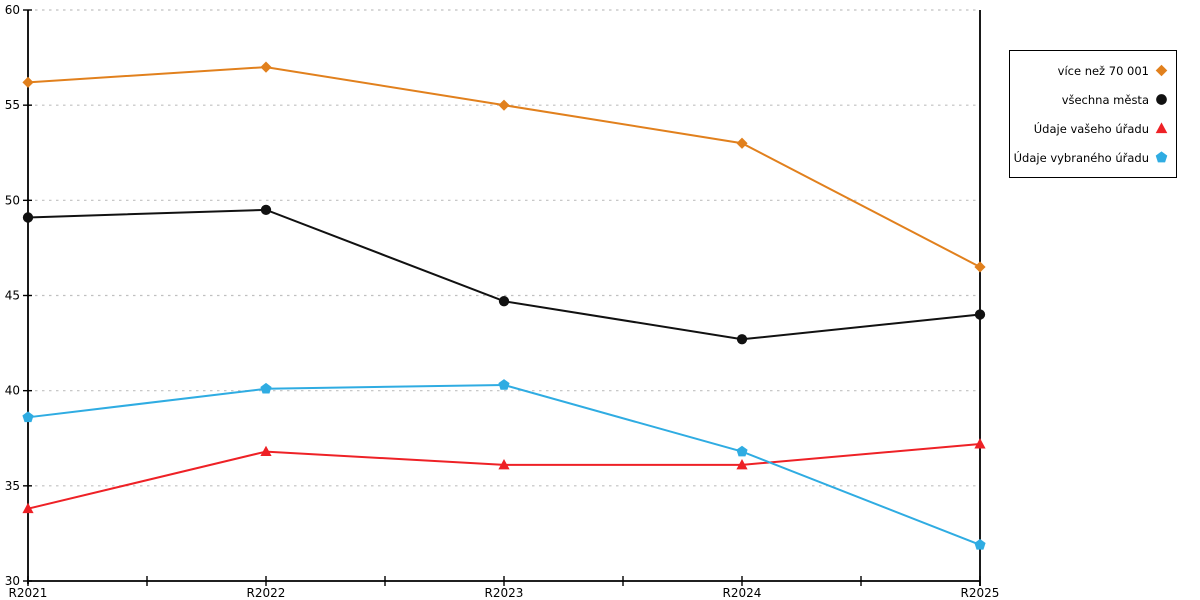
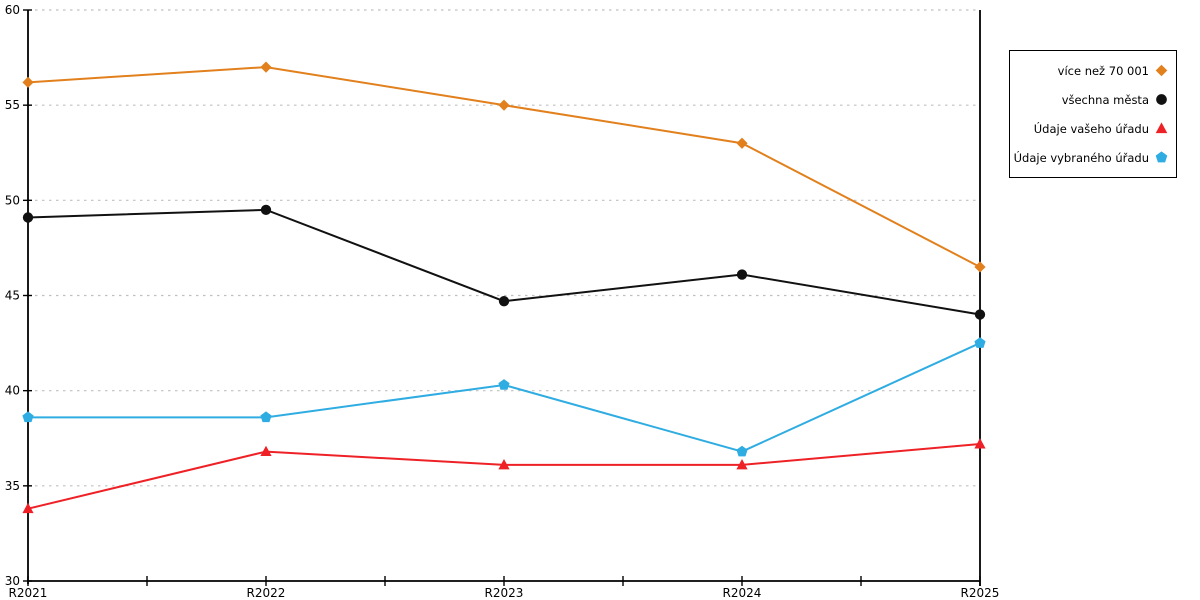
Údaje vybraného úřadu/R2022: 40.1 -> 38.6
všechna města/R2024: 42.7 -> 46.1
Údaje vybraného úřadu/R2025: 31.9 -> 42.5
